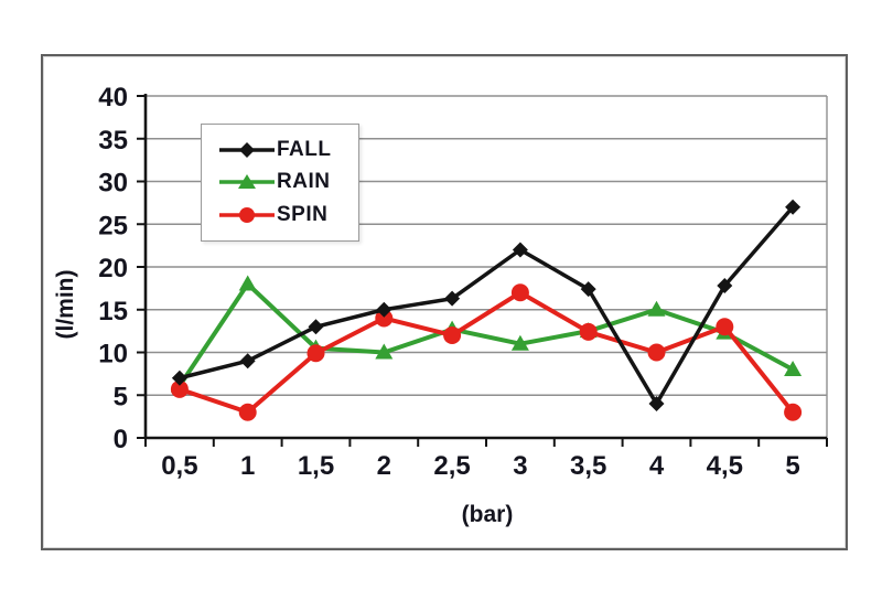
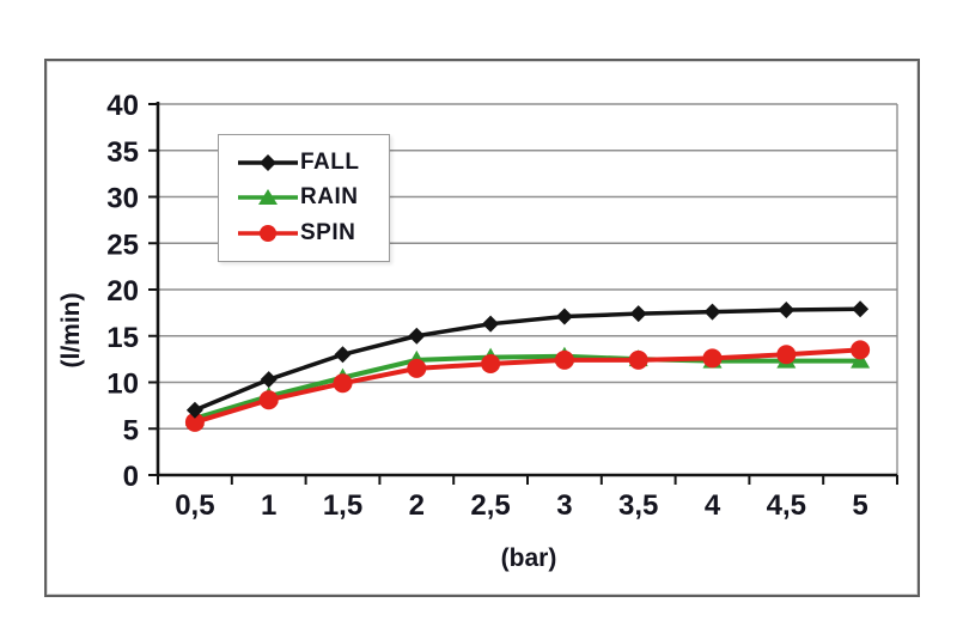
FALL/1: 9 -> 10
RAIN/1: 18 -> 8
SPIN/1: 3 -> 8
RAIN/2: 10 -> 12
SPIN/2: 14 -> 12
FALL/3: 22 -> 17
RAIN/3: 11 -> 13
SPIN/3: 17 -> 12
FALL/4: 4 -> 18
RAIN/4: 15 -> 12
SPIN/4: 10 -> 13
FALL/5: 27 -> 18
RAIN/5: 8 -> 12
SPIN/5: 3 -> 14
